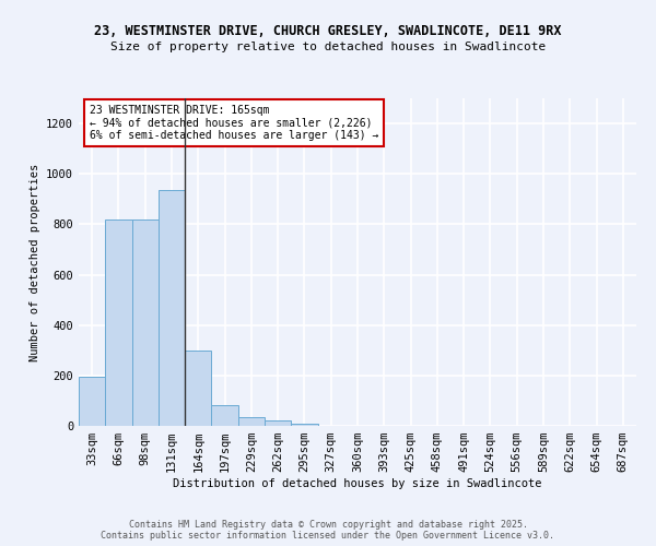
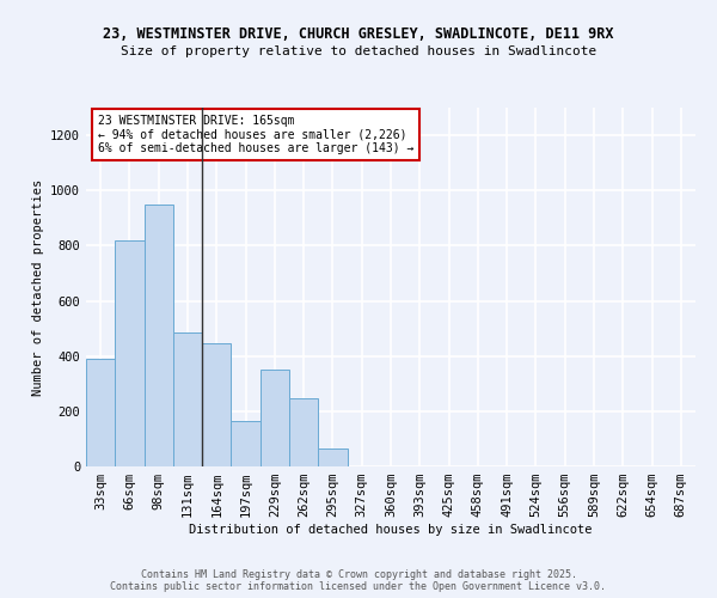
33sqm: 197 -> 390
98sqm: 820 -> 950
131sqm: 935 -> 485
164sqm: 300 -> 445
197sqm: 82 -> 165
229sqm: 35 -> 350
262sqm: 20 -> 245
295sqm: 10 -> 65
